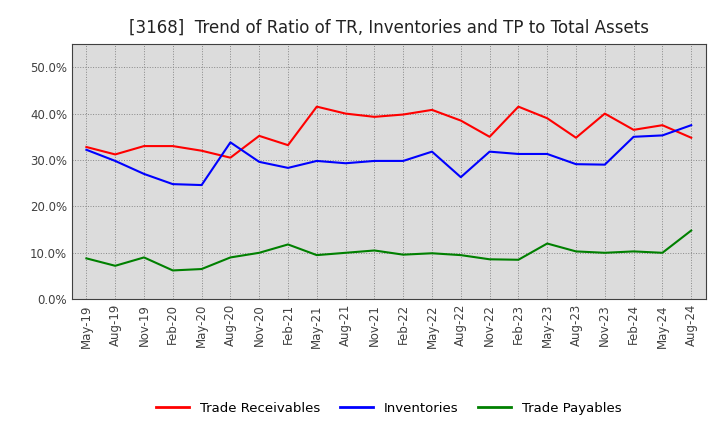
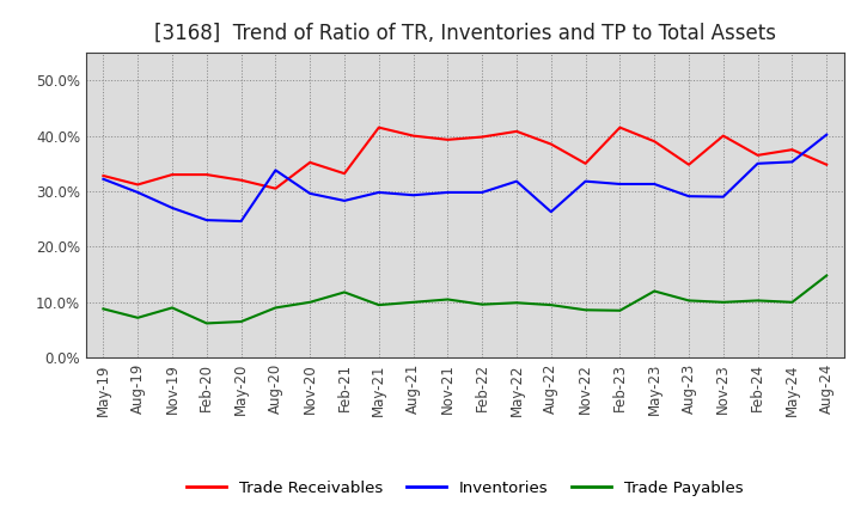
Inventories/Aug-24: 37.5% -> 40.2%
